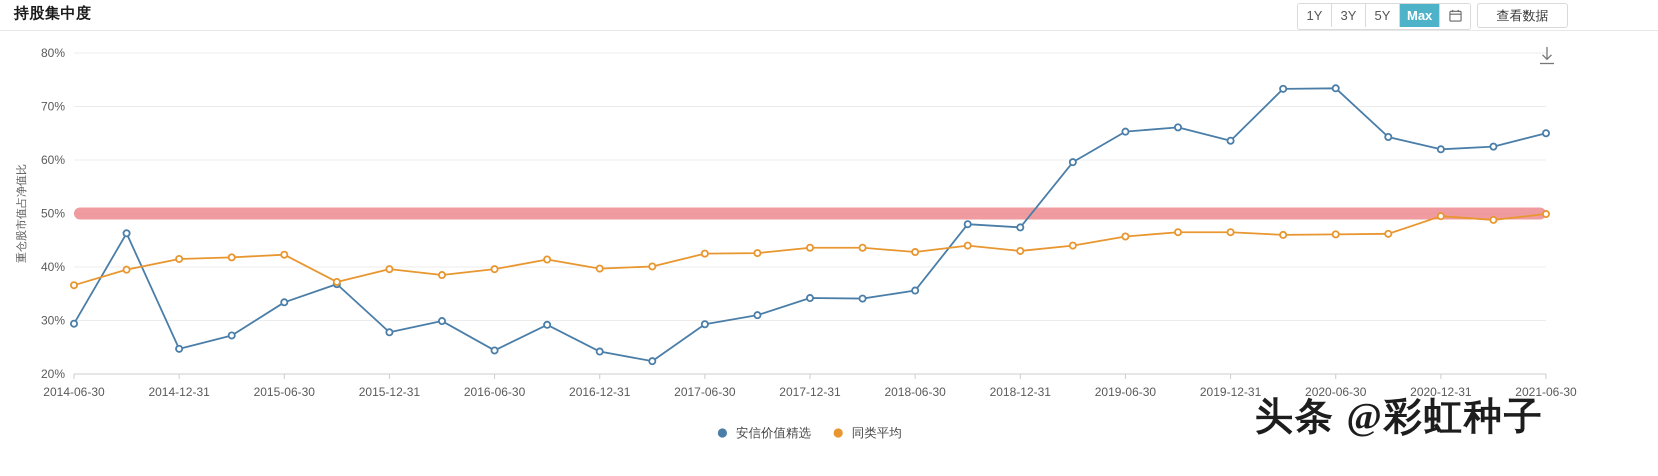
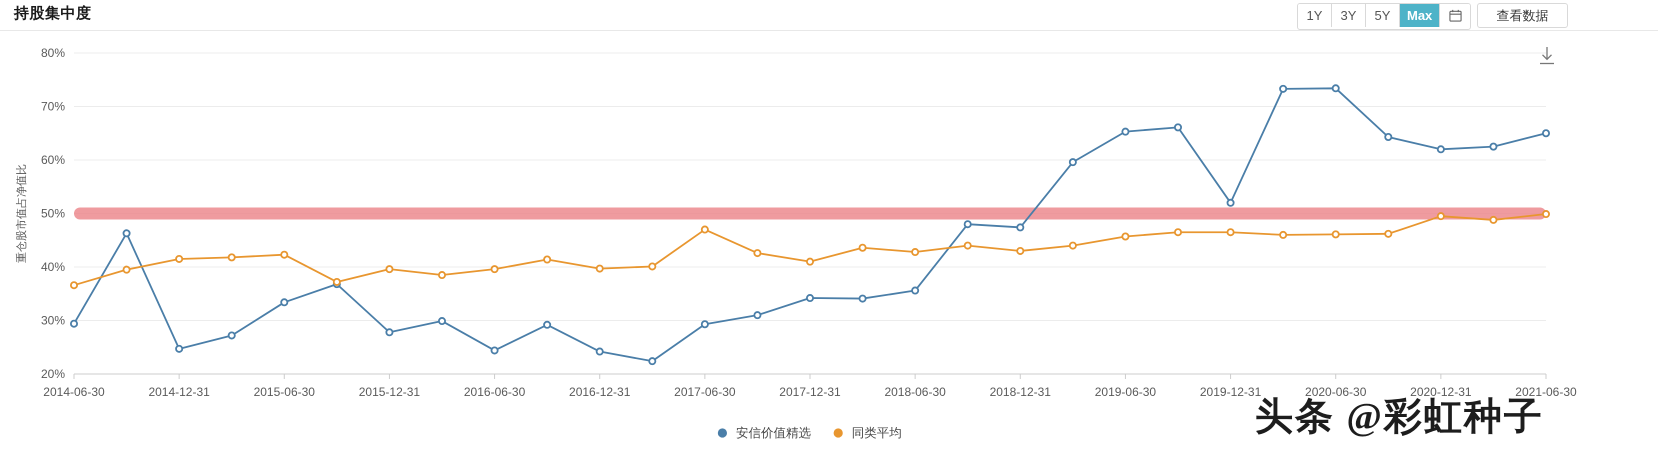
同类平均/2017-06-30: 42% -> 47%
同类平均/2017-12-31: 44% -> 41%
安信价值精选/2019-12-31: 64% -> 52%
